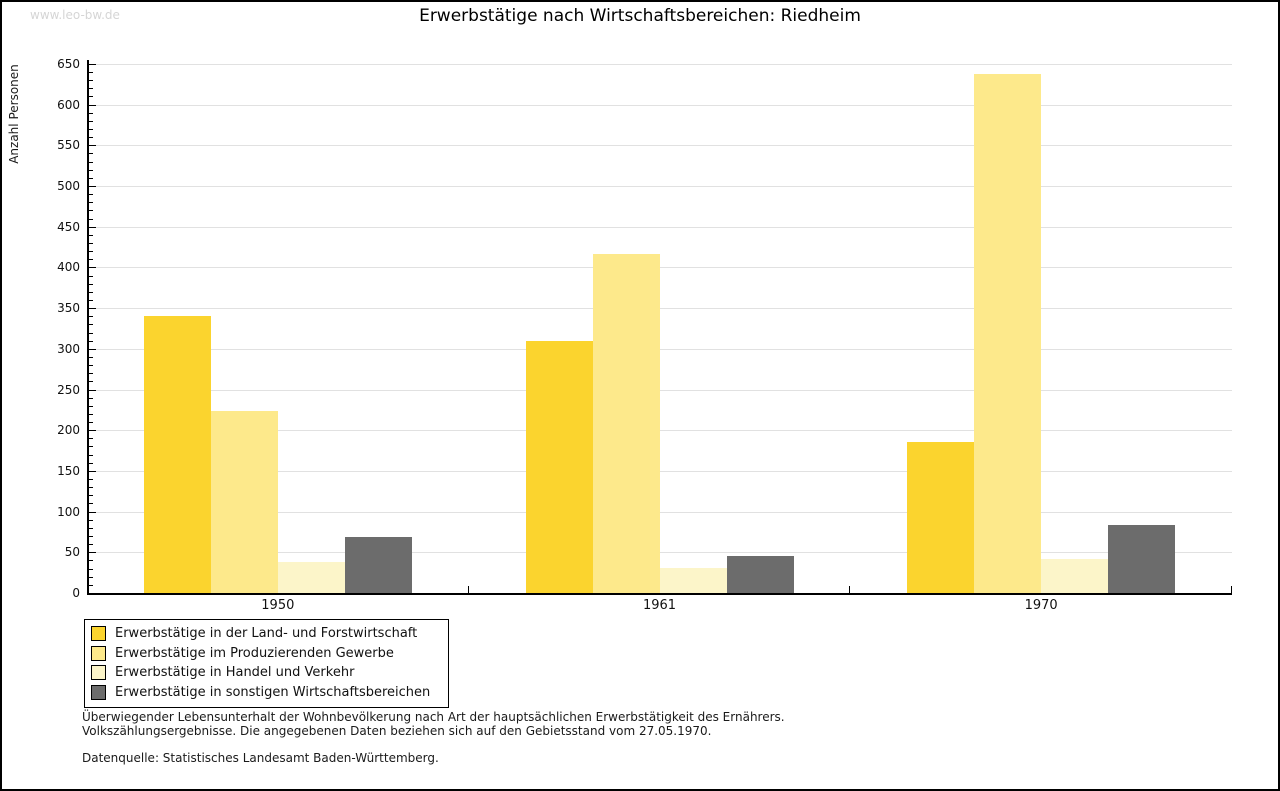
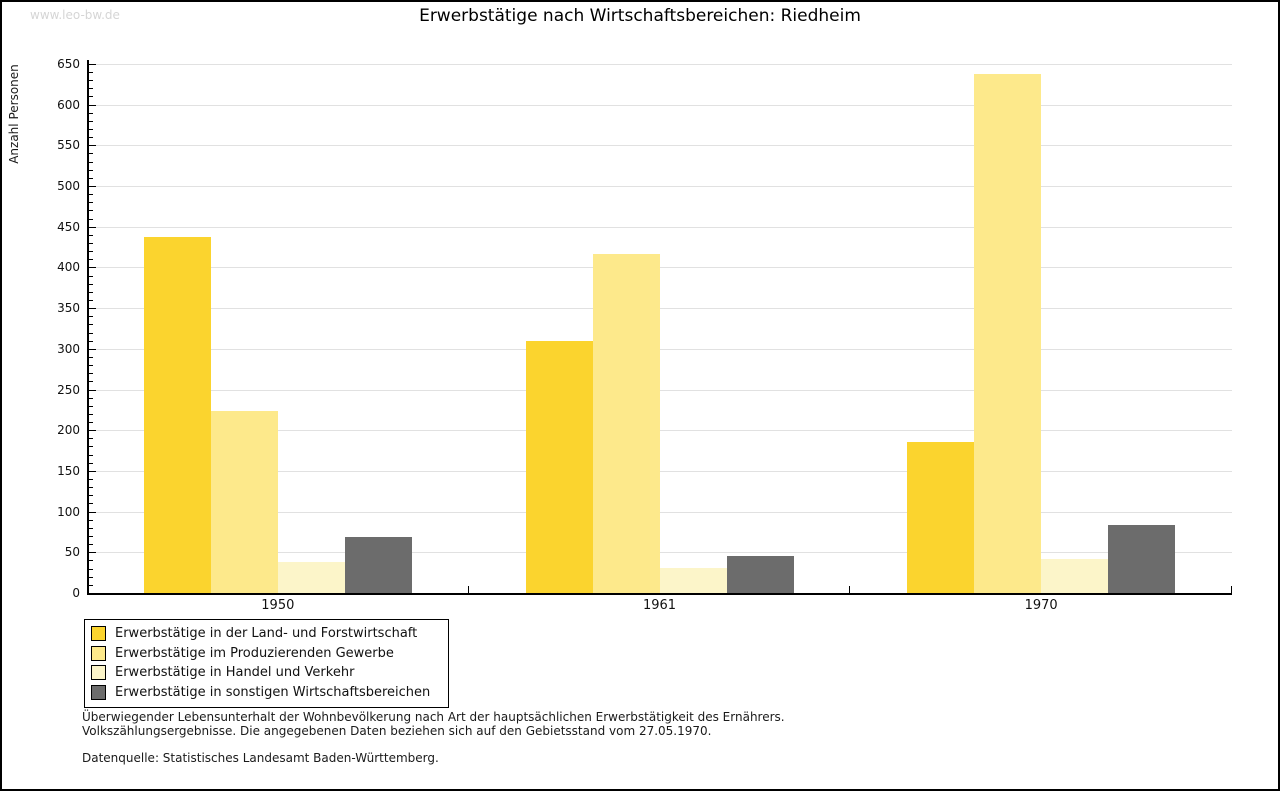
Erwerbstätige in der Land- und Forstwirtschaft/1950: 340 -> 440
